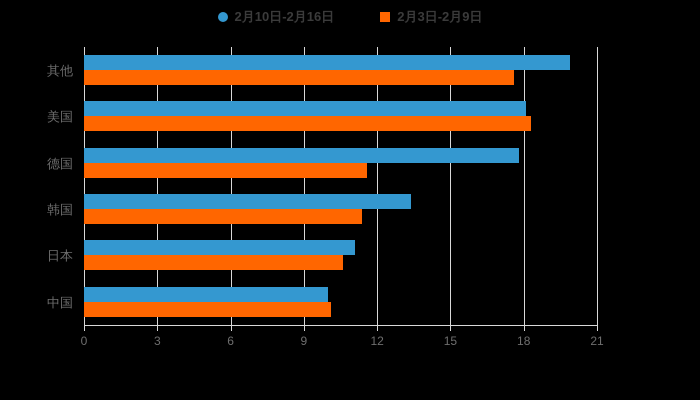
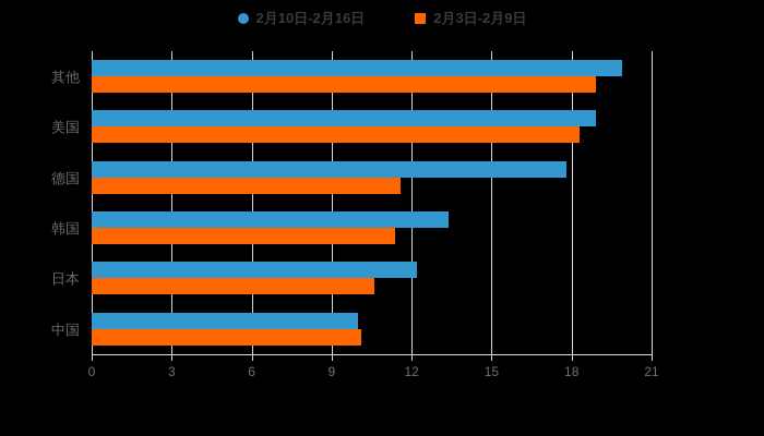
2月3日-2月9日/其他: 17.6 -> 18.9
2月10日-2月16日/美国: 18.1 -> 18.9
2月10日-2月16日/日本: 11.1 -> 12.2
